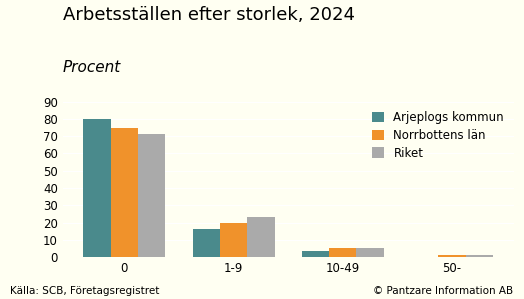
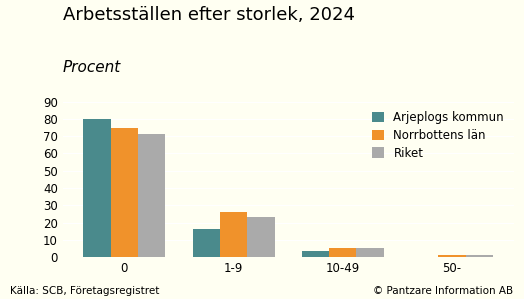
Norrbottens län/1-9: 20 -> 26
